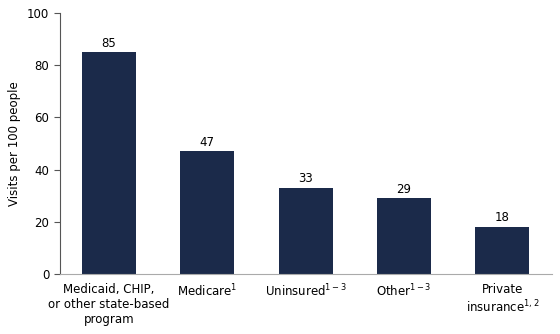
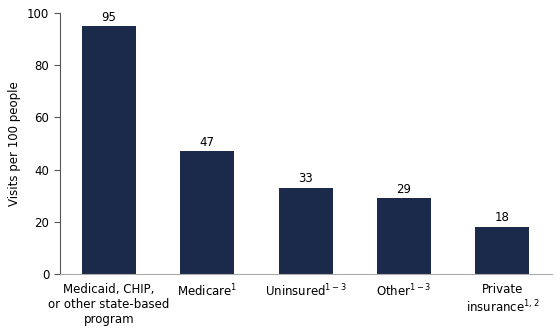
Medicaid, CHIP, or other state-based program: 85 -> 95
